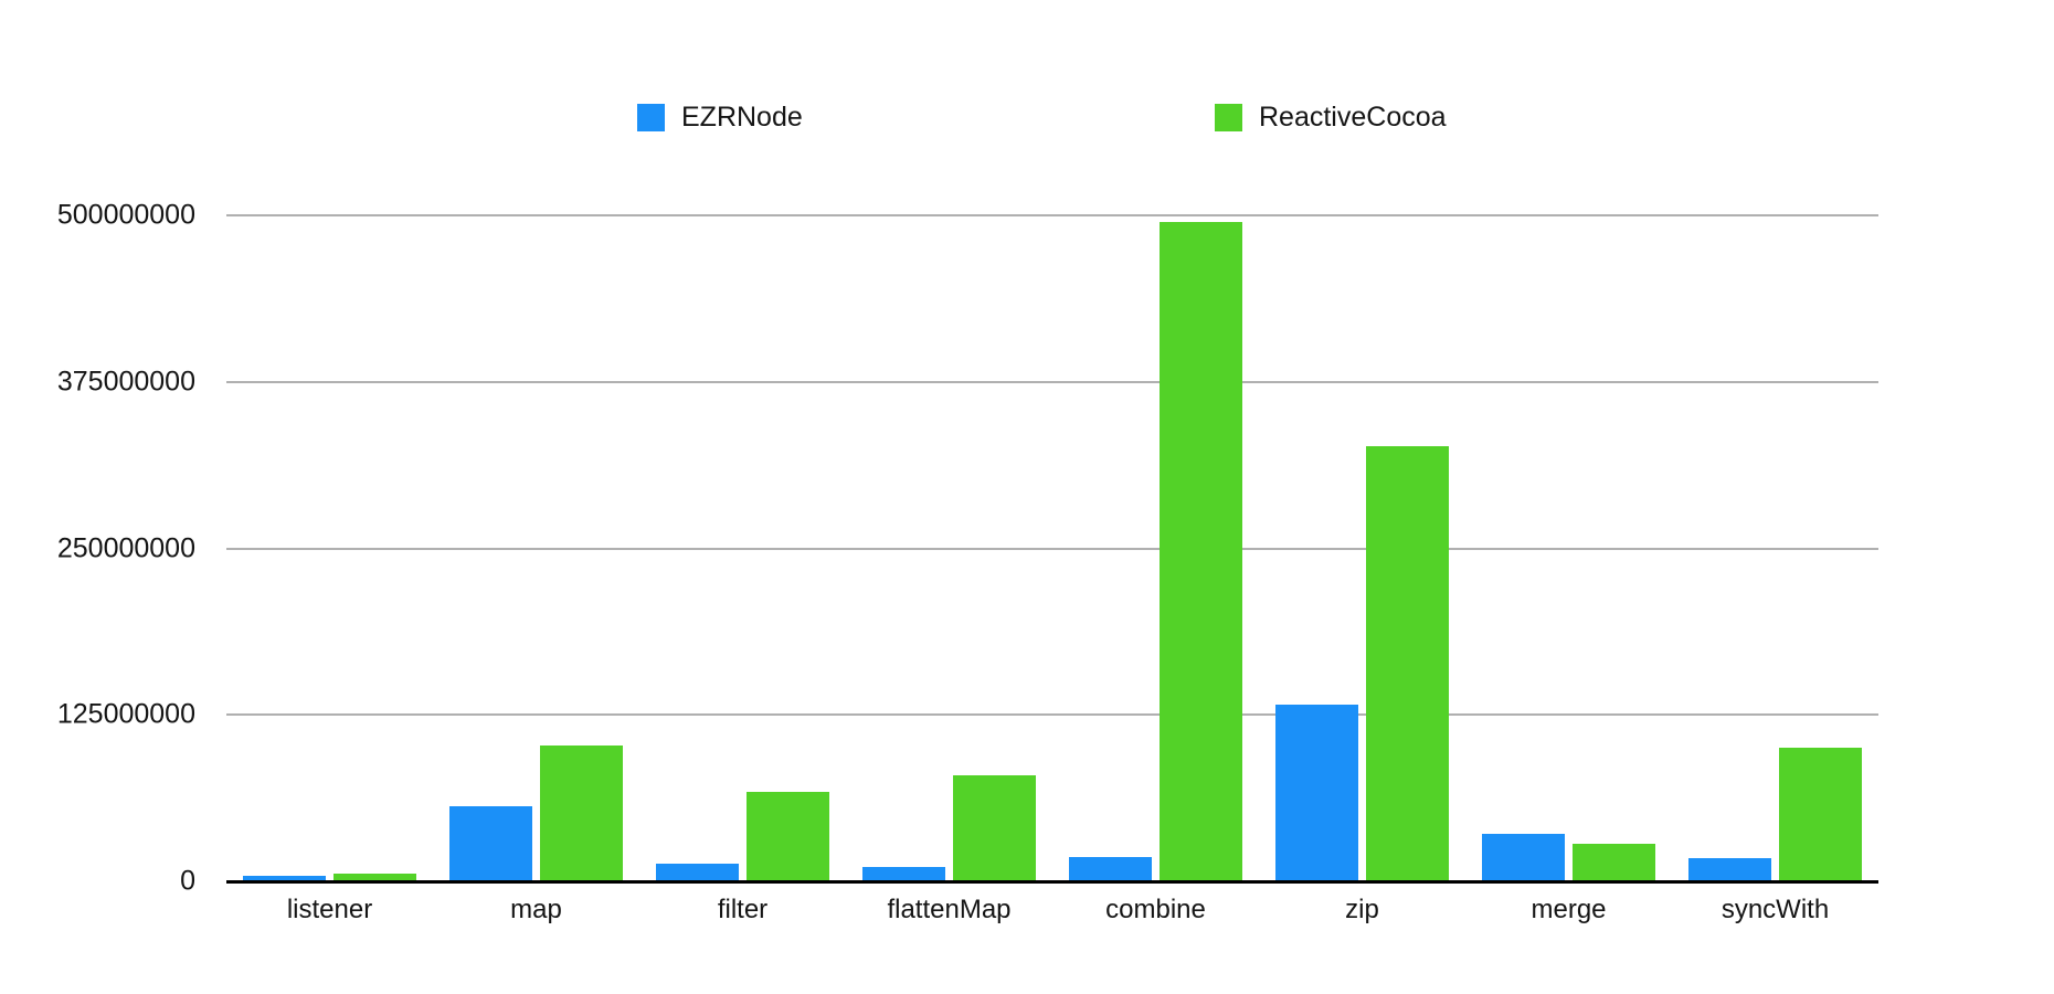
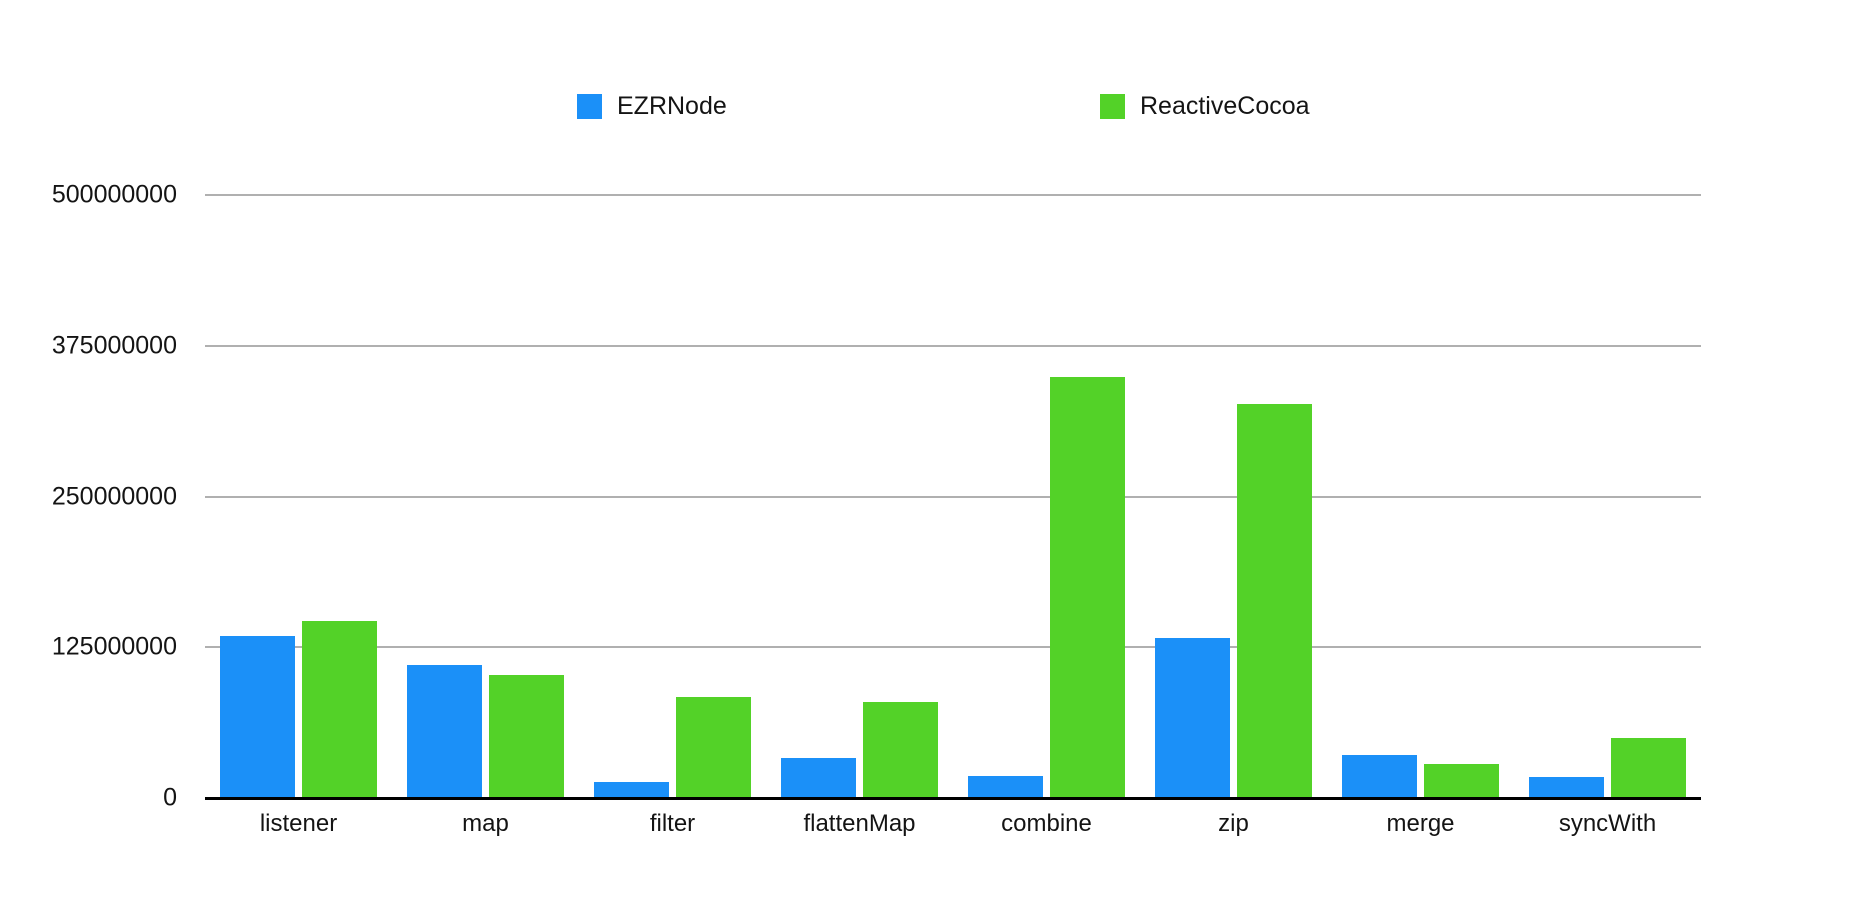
EZRNode/listener: 4000000 -> 134000000
ReactiveCocoa/listener: 6000000 -> 147000000
EZRNode/map: 56000000 -> 110000000
ReactiveCocoa/filter: 67000000 -> 84000000
EZRNode/flattenMap: 11000000 -> 33000000
ReactiveCocoa/combine: 495000000 -> 349000000
ReactiveCocoa/syncWith: 100000000 -> 50000000
